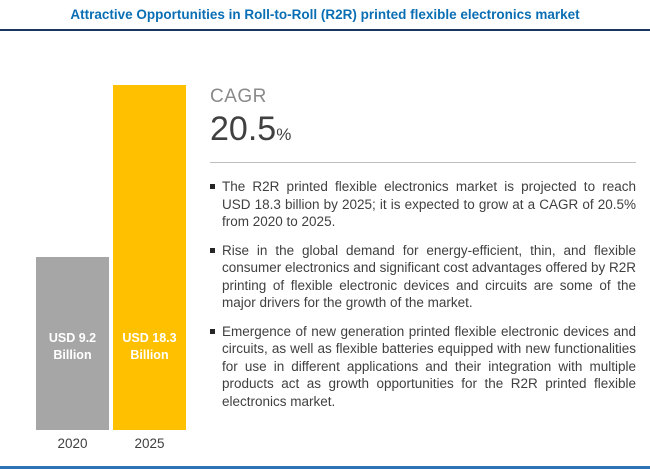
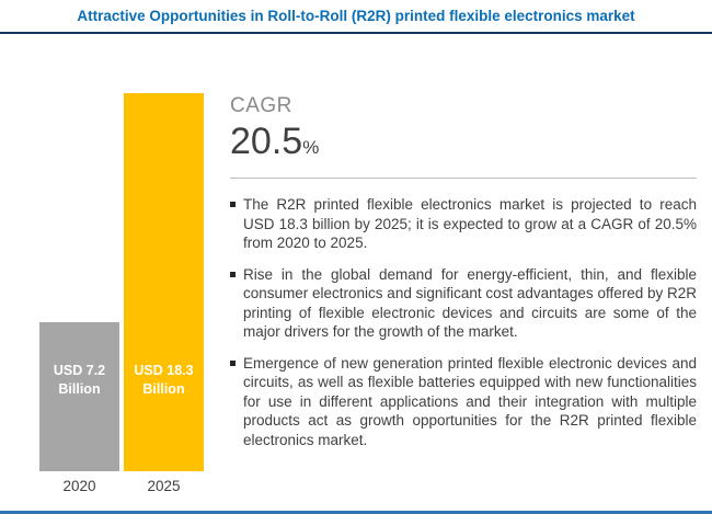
2020: 9.2 -> 7.2
